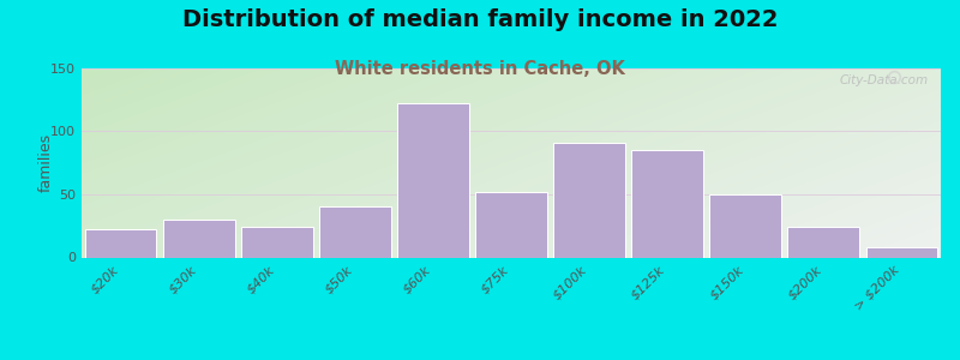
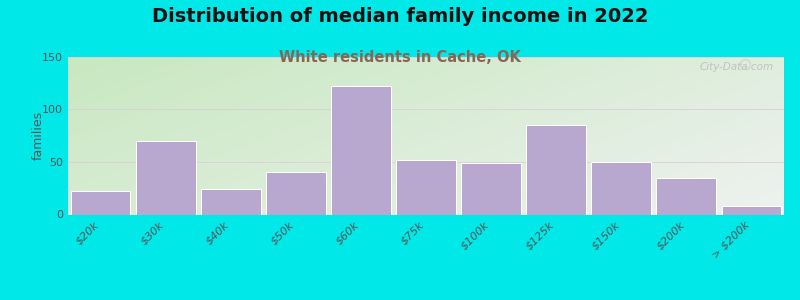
$30k: 30 -> 70
$100k: 91 -> 49
$200k: 24 -> 35
